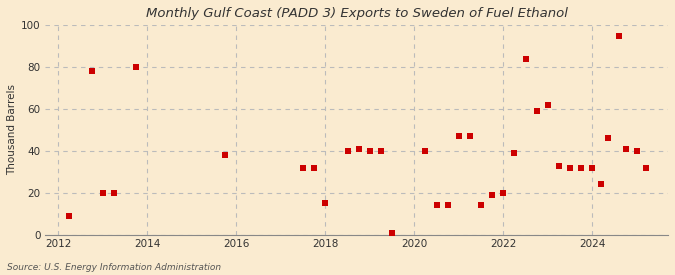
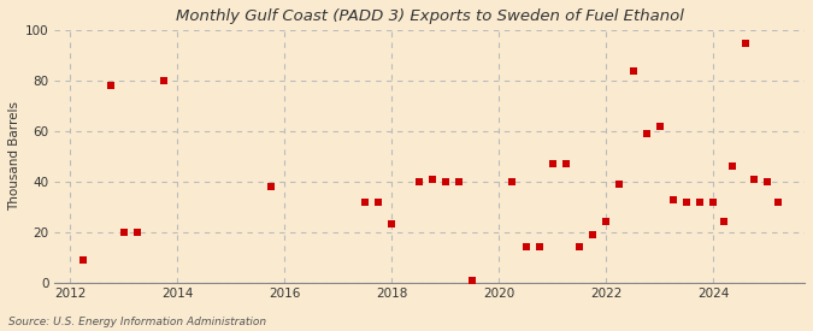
2018: 15 -> 23
2022: 20 -> 24
